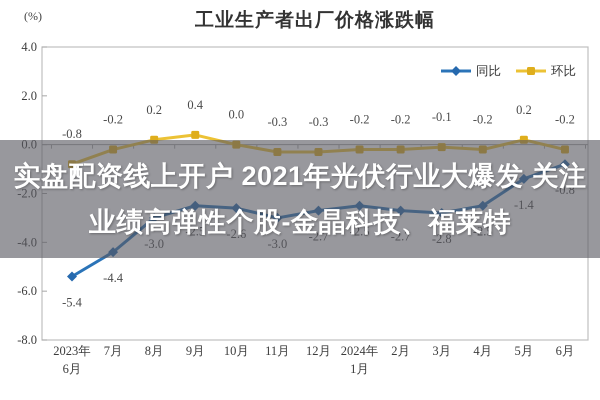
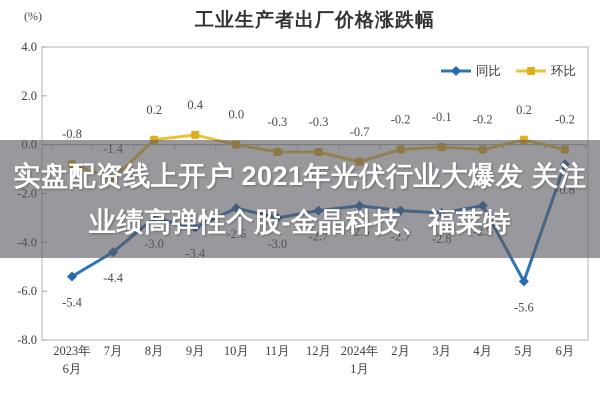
环比/7月: -0.2 -> -1.4
同比/9月: -2.5 -> -3.4
环比/2024年 1月: -0.2 -> -0.7
同比/5月: -1.4 -> -5.6
